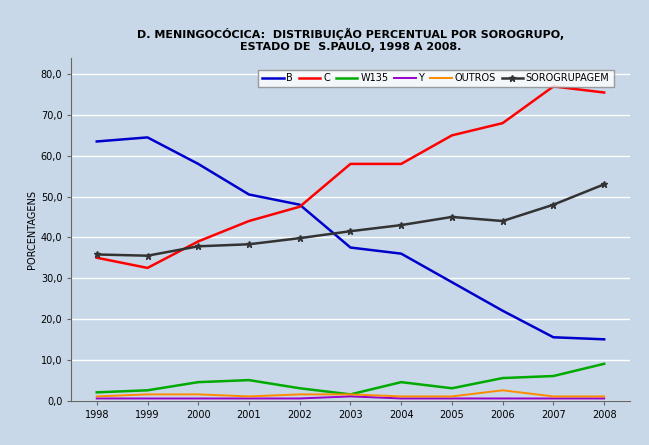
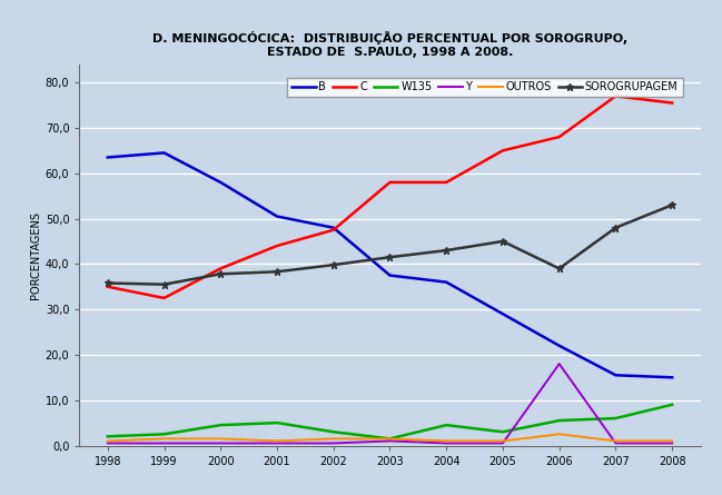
Y/2006: 0,5 -> 18,0
SOROGRUPAGEM/2006: 44,0 -> 39,0
